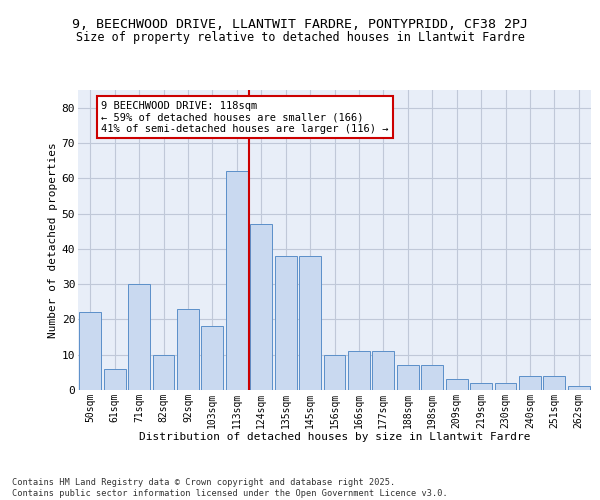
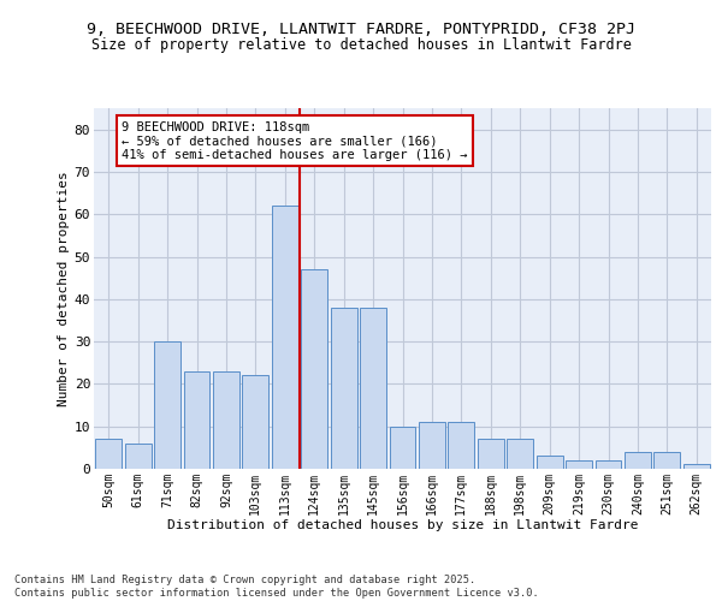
50sqm: 22 -> 7
82sqm: 10 -> 23
103sqm: 18 -> 22
